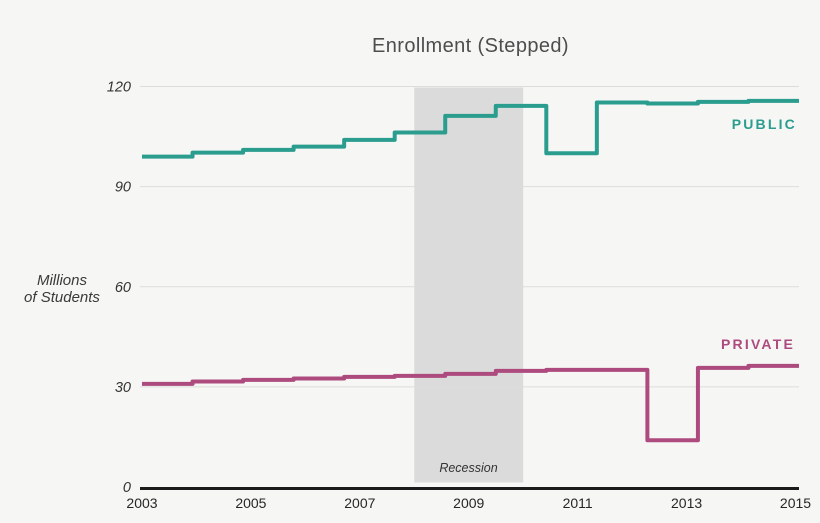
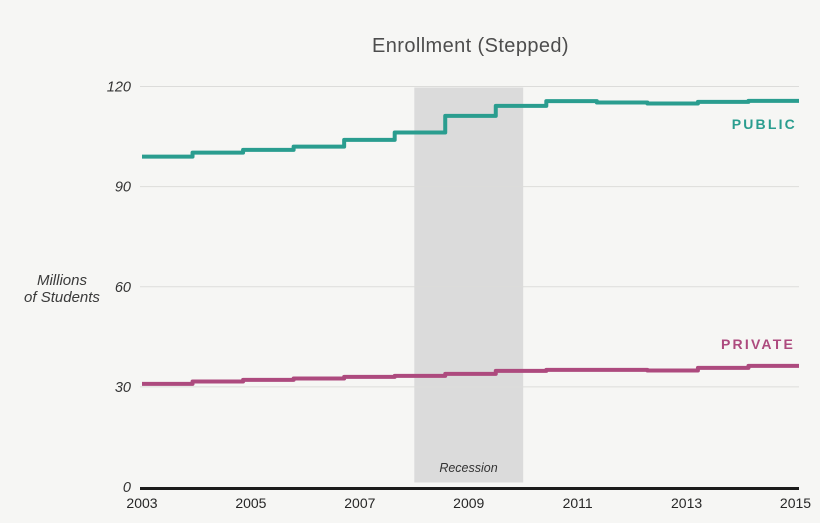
PUBLIC/2011: 100 -> 116
PRIVATE/2013: 14 -> 35
